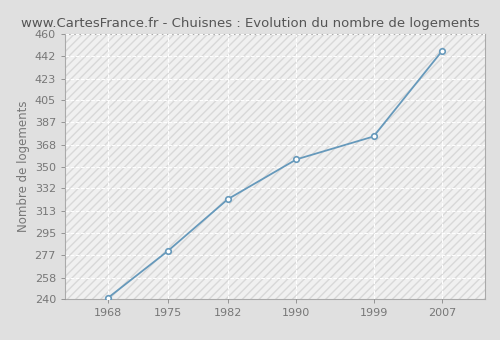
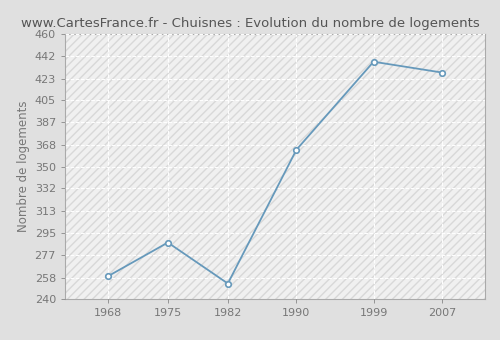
1968: 241 -> 259
1975: 280 -> 287
1982: 323 -> 253
1990: 356 -> 364
1999: 375 -> 437
2007: 446 -> 428
